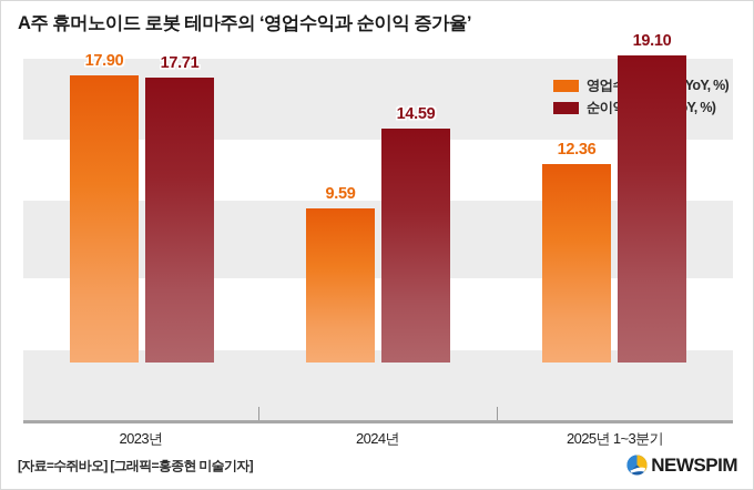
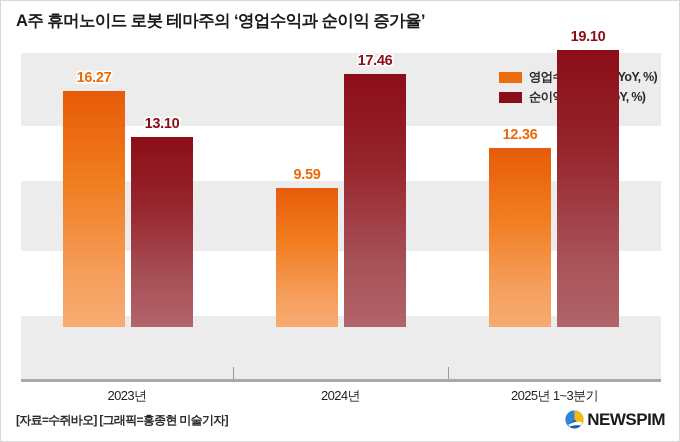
영업수익 증가율(YoY, %)/2023년: 17.90 -> 16.27
순이익 증가율(YoY, %)/2023년: 17.71 -> 13.10
순이익 증가율(YoY, %)/2024년: 14.59 -> 17.46
